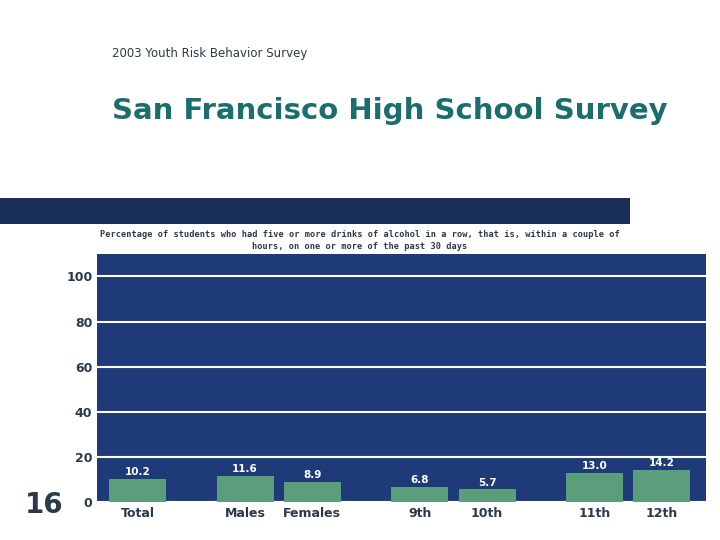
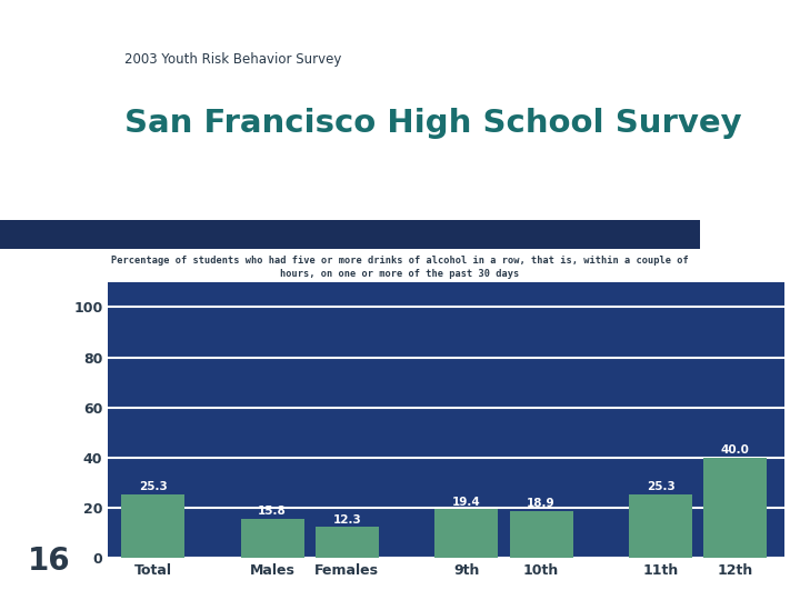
Total: 10.2 -> 25.3
Males: 11.6 -> 15.8
Females: 8.9 -> 12.3
9th: 6.8 -> 19.4
10th: 5.7 -> 18.9
11th: 13.0 -> 25.3
12th: 14.2 -> 40.0
